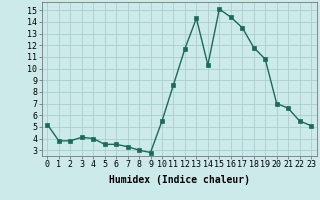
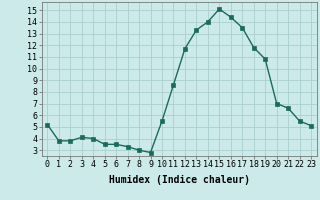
13: 14.3 -> 13.3
14: 10.3 -> 14.0
